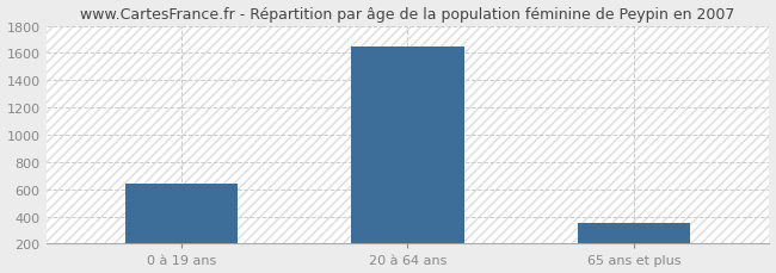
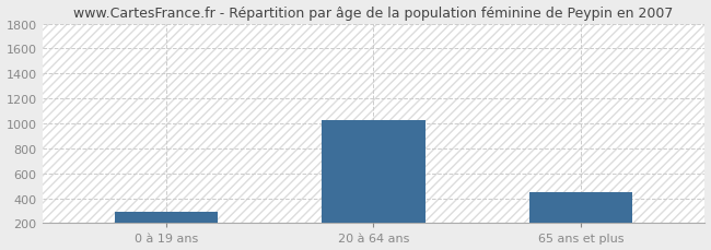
0 à 19 ans: 640 -> 290
20 à 64 ans: 1640 -> 1030
65 ans et plus: 360 -> 450
